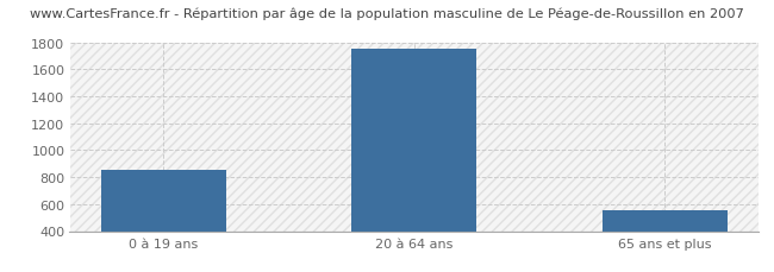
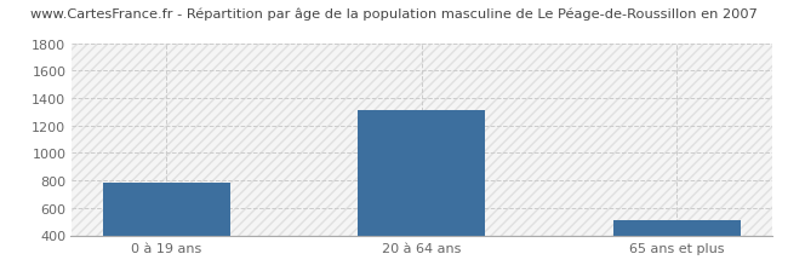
0 à 19 ans: 850 -> 780
20 à 64 ans: 1760 -> 1310
65 ans et plus: 560 -> 510
